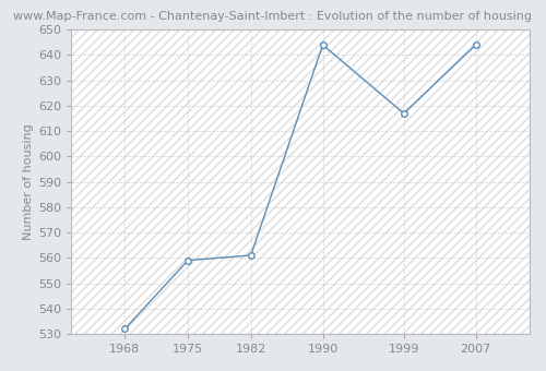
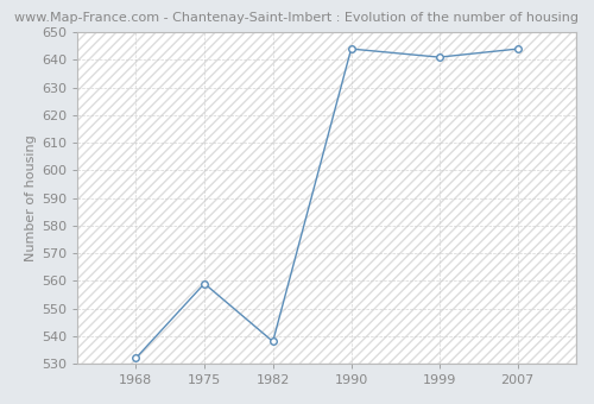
1982: 561 -> 538
1999: 617 -> 641
